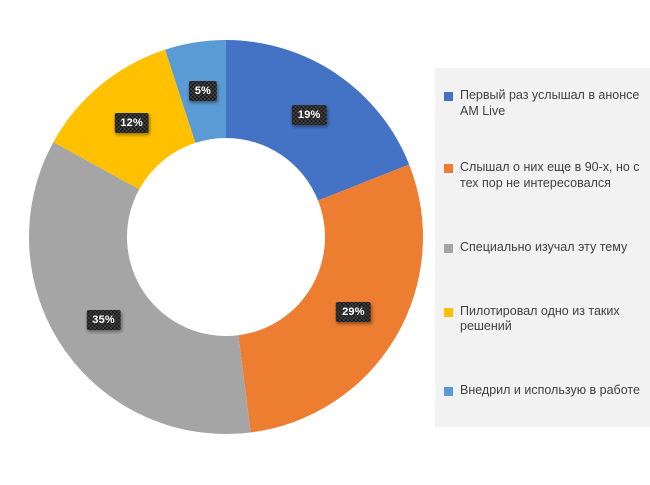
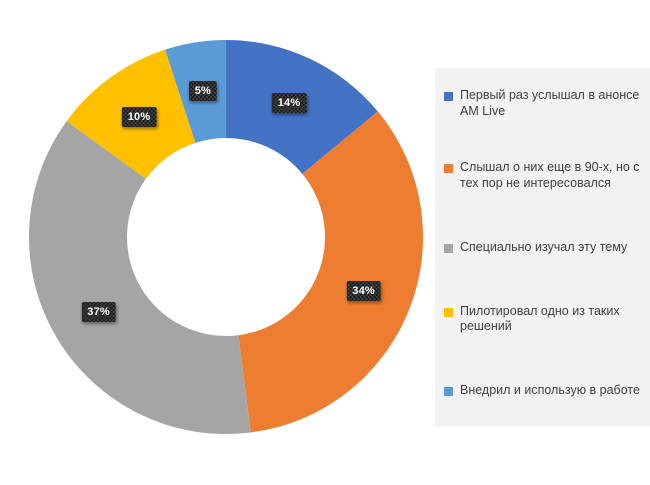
Первый раз услышал в анонсе AM Live: 19% -> 14%
Слышал о них еще в 90-х, но с тех пор не интересовался: 29% -> 34%
Специально изучал эту тему: 35% -> 37%
Пилотировал одно из таких решений: 12% -> 10%
